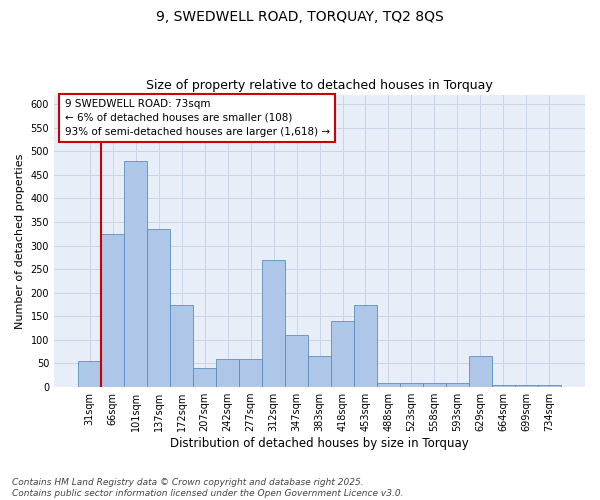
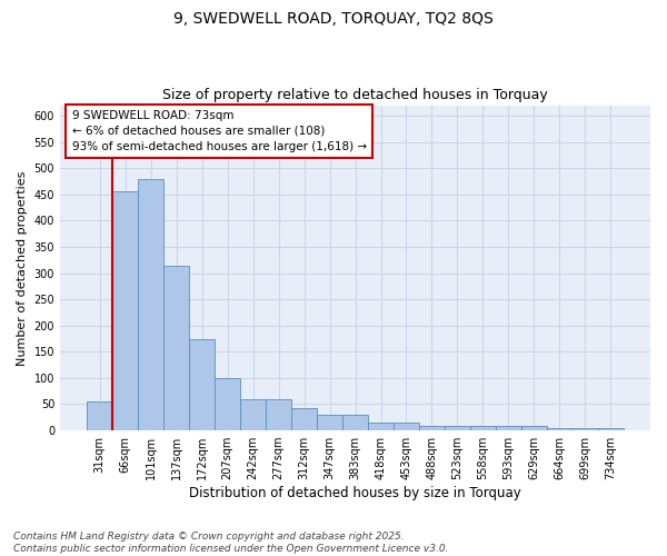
66sqm: 325 -> 455
137sqm: 335 -> 313
207sqm: 40 -> 100
312sqm: 270 -> 42
347sqm: 110 -> 30
383sqm: 65 -> 30
418sqm: 140 -> 14
453sqm: 175 -> 14
629sqm: 65 -> 8
